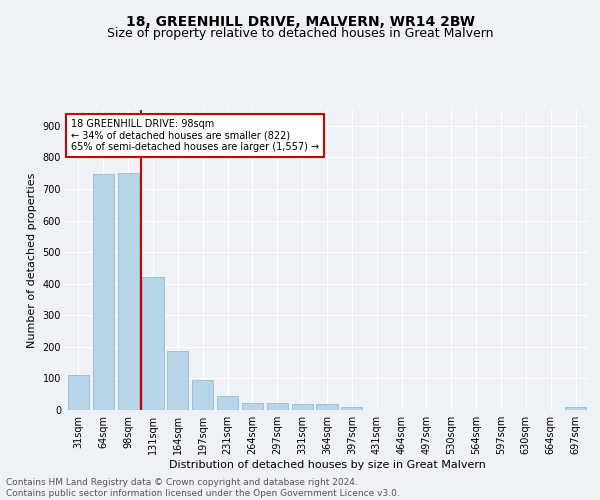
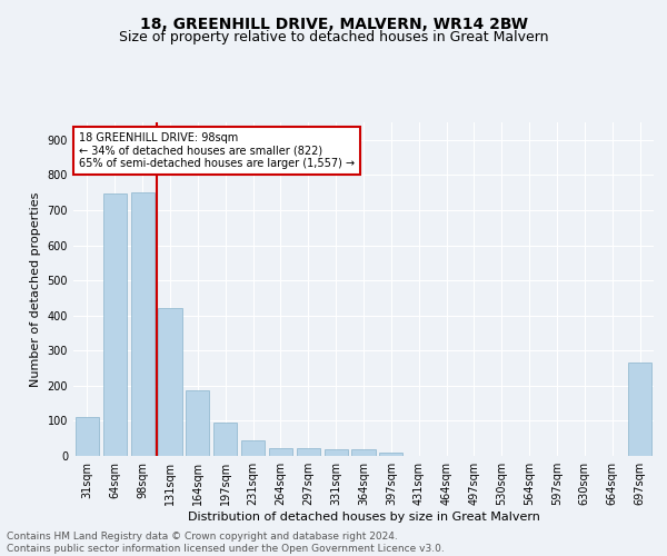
697sqm: 8 -> 265
